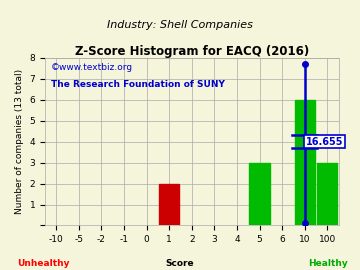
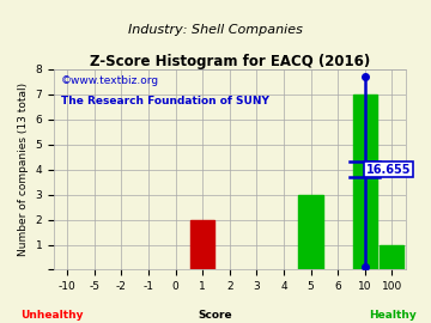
10: 6 -> 7
100: 3 -> 1
